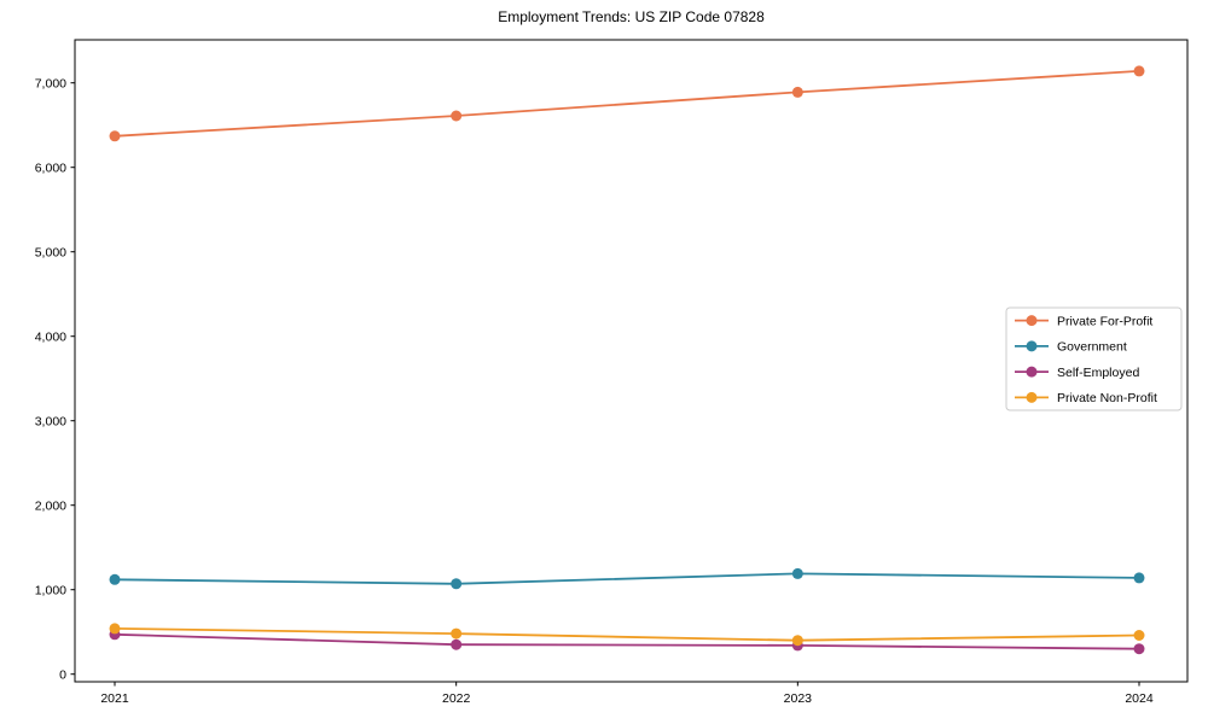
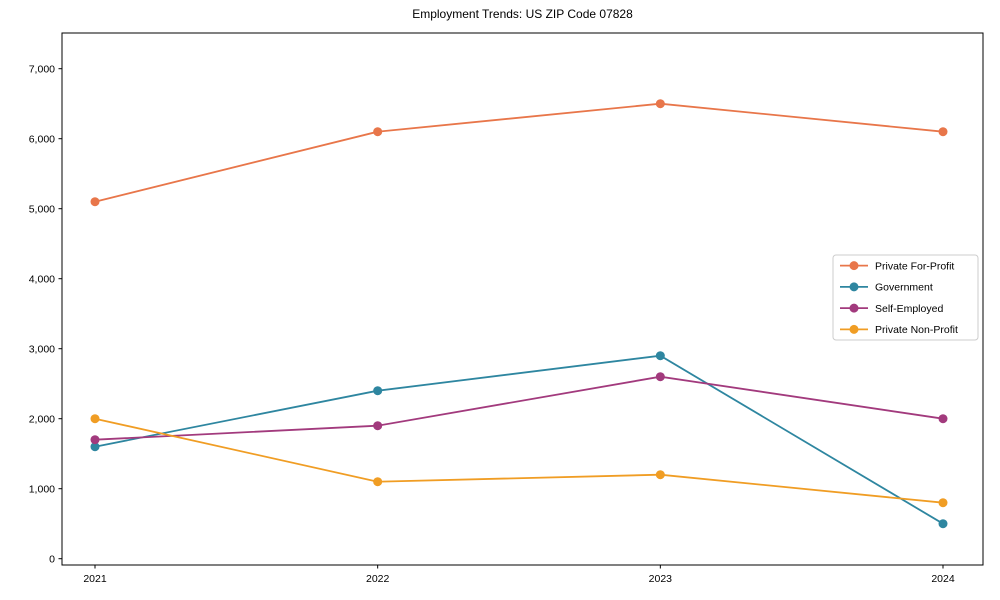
Private For-Profit/2021: 6400 -> 5100
Government/2021: 1100 -> 1600
Self-Employed/2021: 500 -> 1700
Private Non-Profit/2021: 500 -> 2000
Private For-Profit/2022: 6600 -> 6100
Government/2022: 1100 -> 2400
Self-Employed/2022: 400 -> 1900
Private Non-Profit/2022: 500 -> 1100
Private For-Profit/2023: 6900 -> 6500
Government/2023: 1200 -> 2900
Self-Employed/2023: 300 -> 2600
Private Non-Profit/2023: 400 -> 1200
Private For-Profit/2024: 7100 -> 6100
Government/2024: 1100 -> 500
Self-Employed/2024: 300 -> 2000
Private Non-Profit/2024: 500 -> 800
